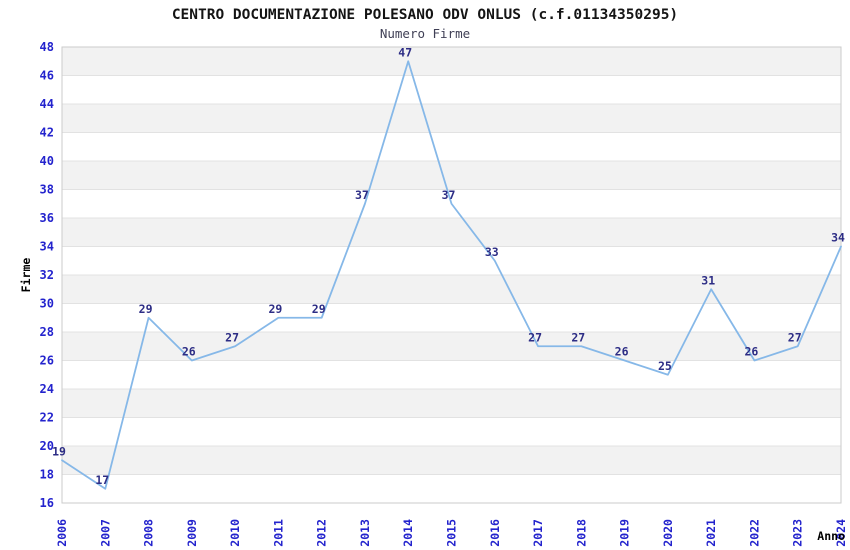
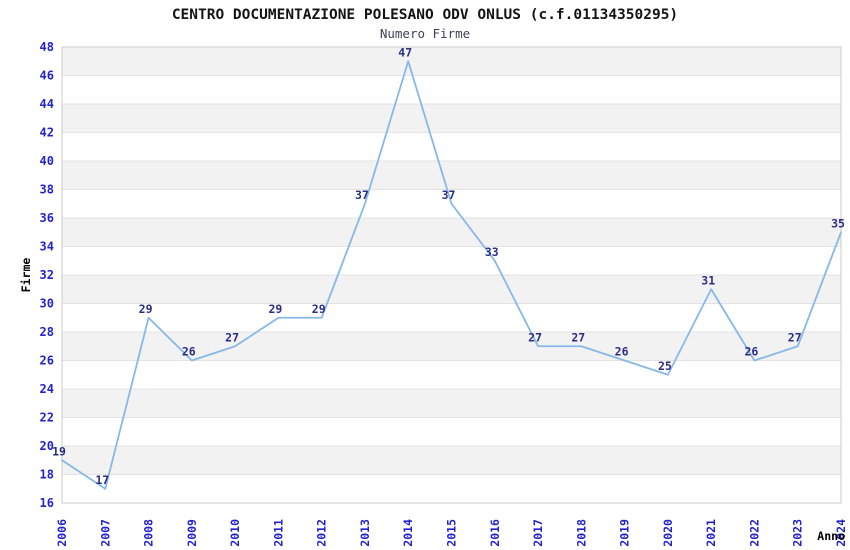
2024: 34 -> 35
